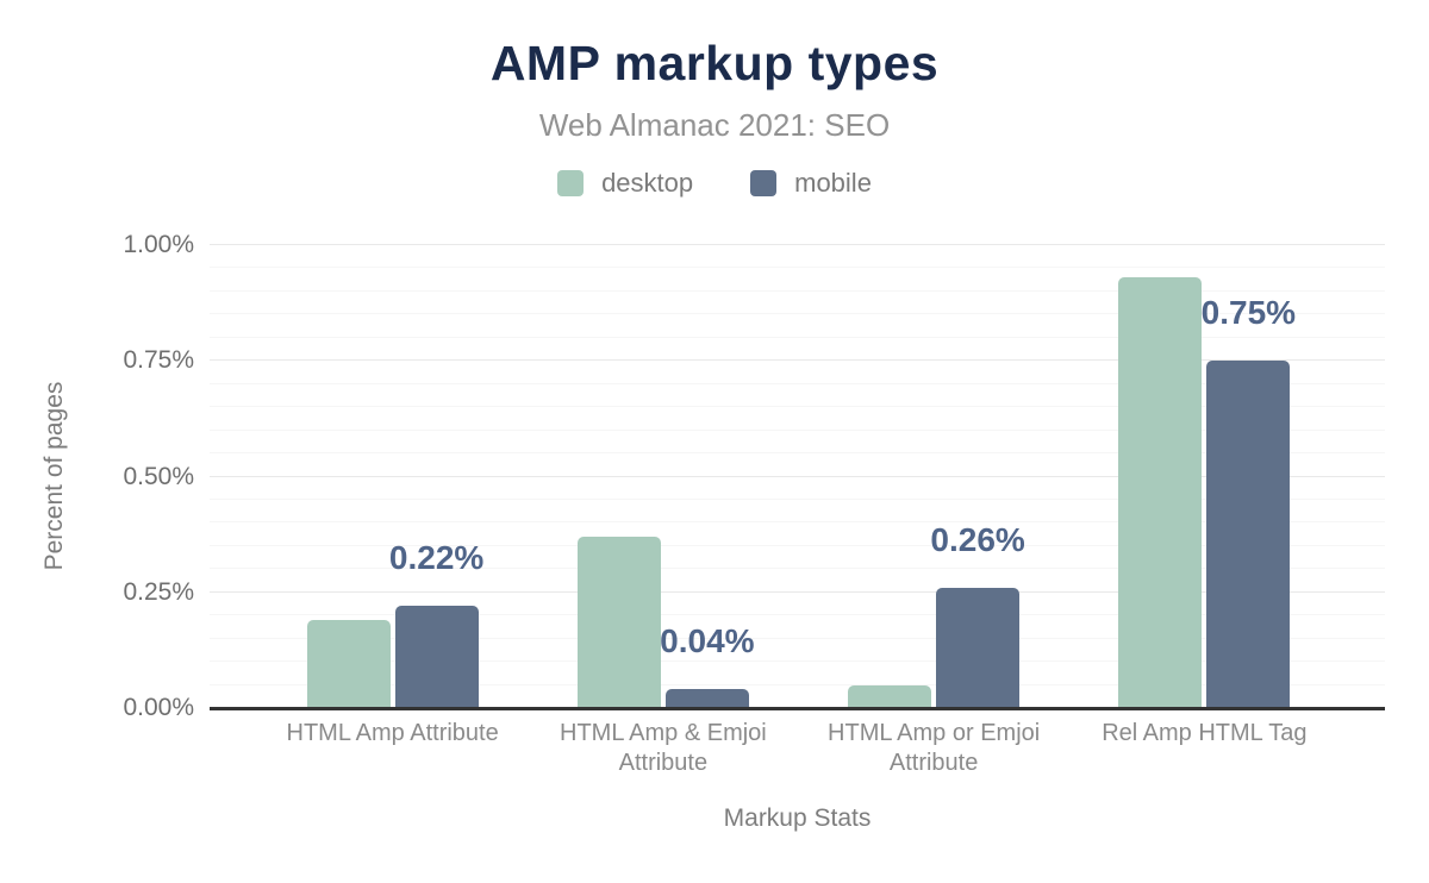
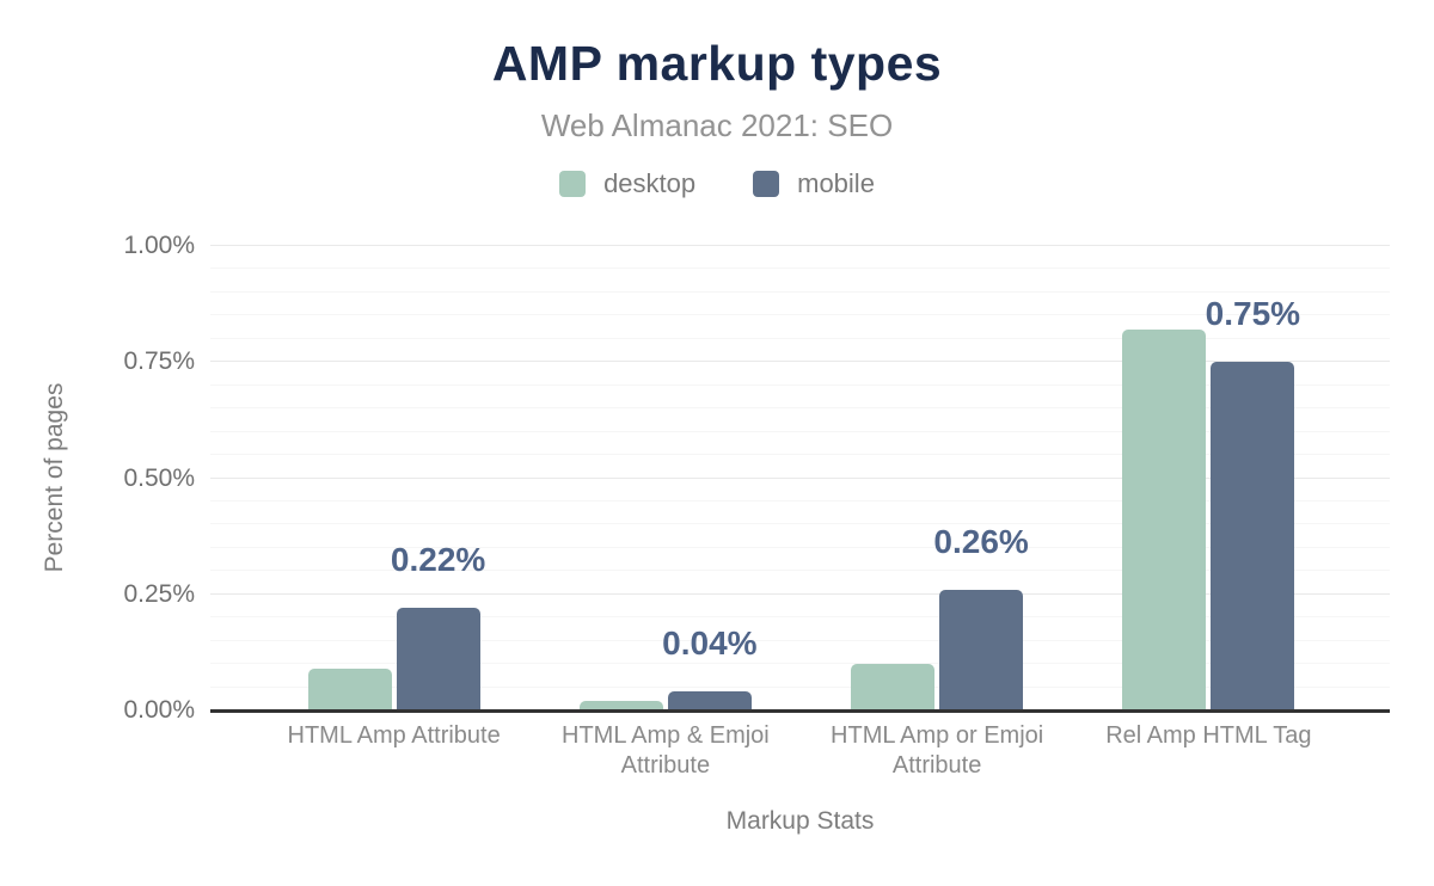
desktop/HTML Amp Attribute: 0.19% -> 0.09%
desktop/HTML Amp & Emjoi Attribute: 0.37% -> 0.02%
desktop/HTML Amp or Emjoi Attribute: 0.05% -> 0.10%
desktop/Rel Amp HTML Tag: 0.93% -> 0.82%
